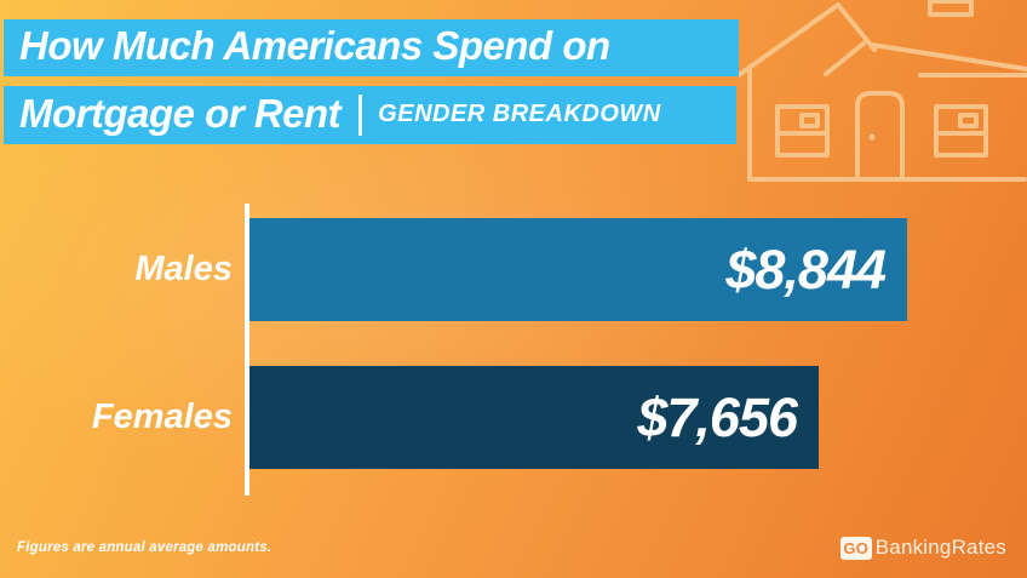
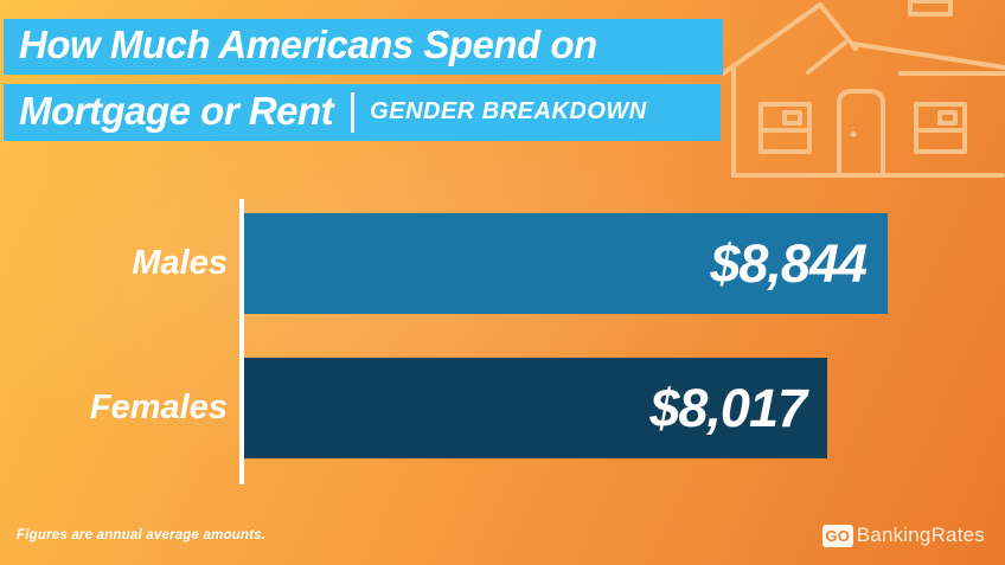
Females: $7,656 -> $8,017
